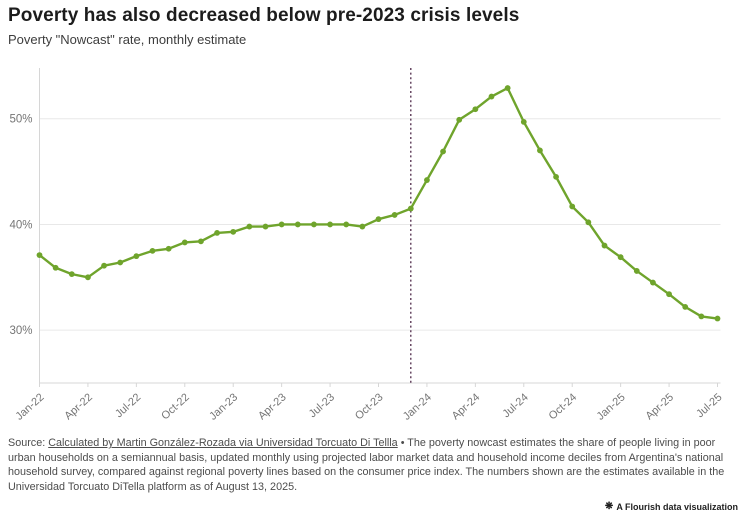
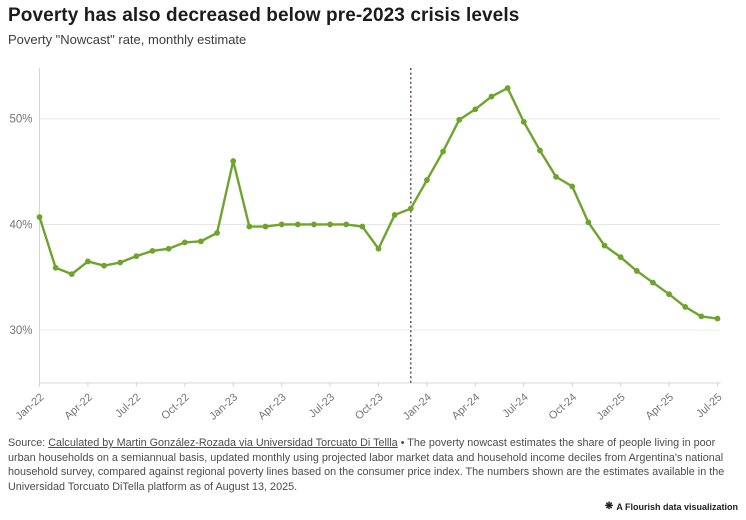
Jan-22: 37.1% -> 40.7%
Apr-22: 35.0% -> 36.5%
Jan-23: 39.3% -> 46.0%
Oct-23: 40.5% -> 37.7%
Oct-24: 41.7% -> 43.6%
